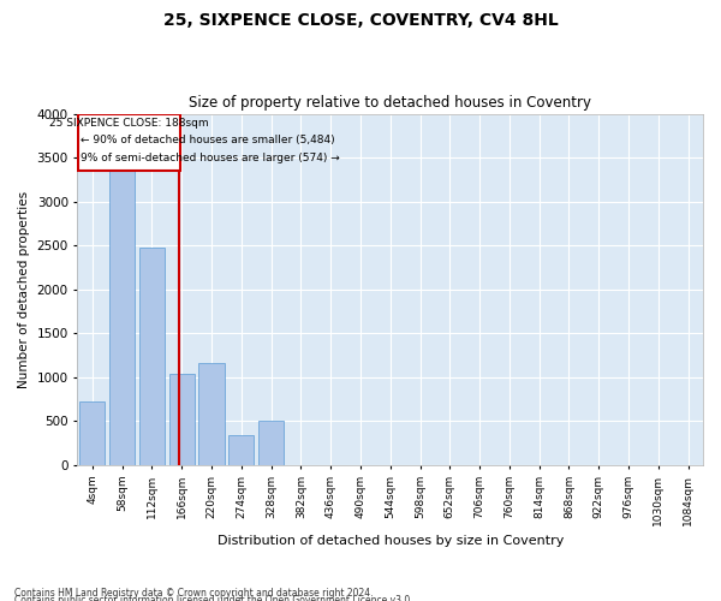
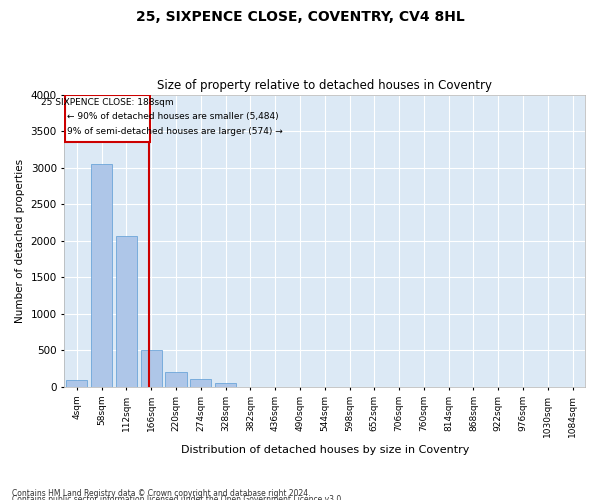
4sqm: 720 -> 100
58sqm: 3360 -> 3050
112sqm: 2480 -> 2060
166sqm: 1040 -> 510
220sqm: 1160 -> 200
274sqm: 340 -> 110
328sqm: 500 -> 60
